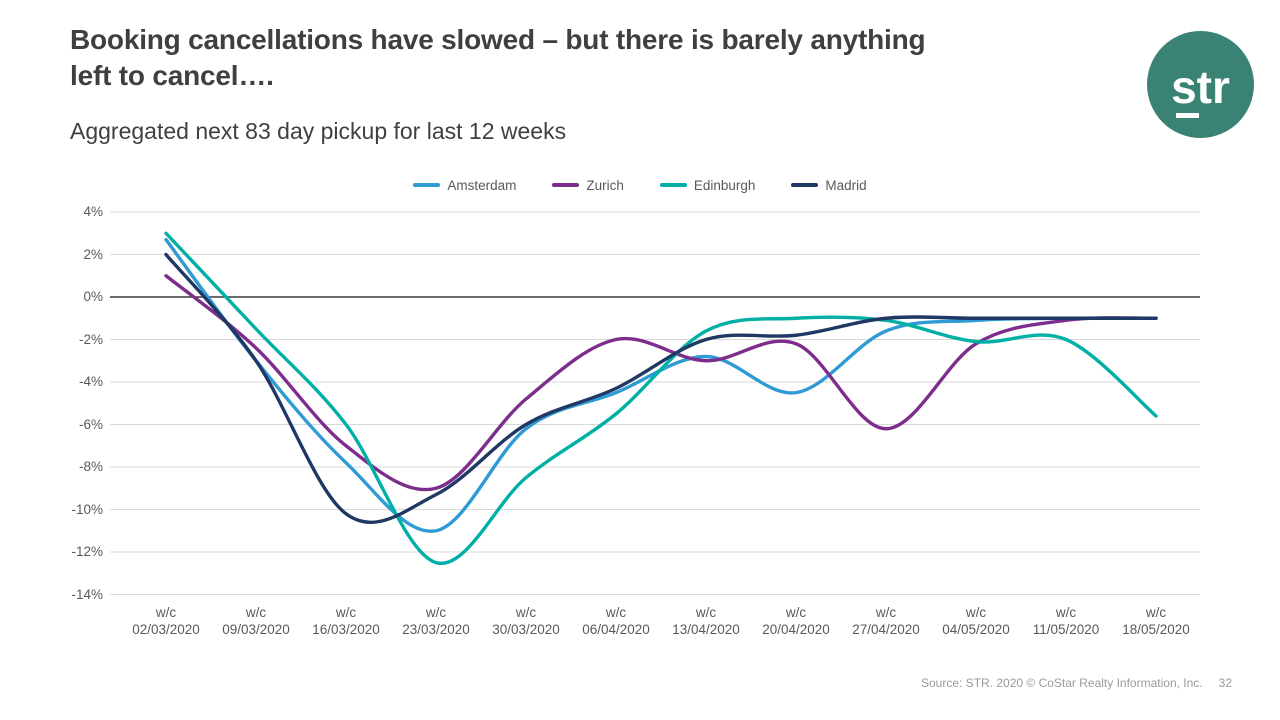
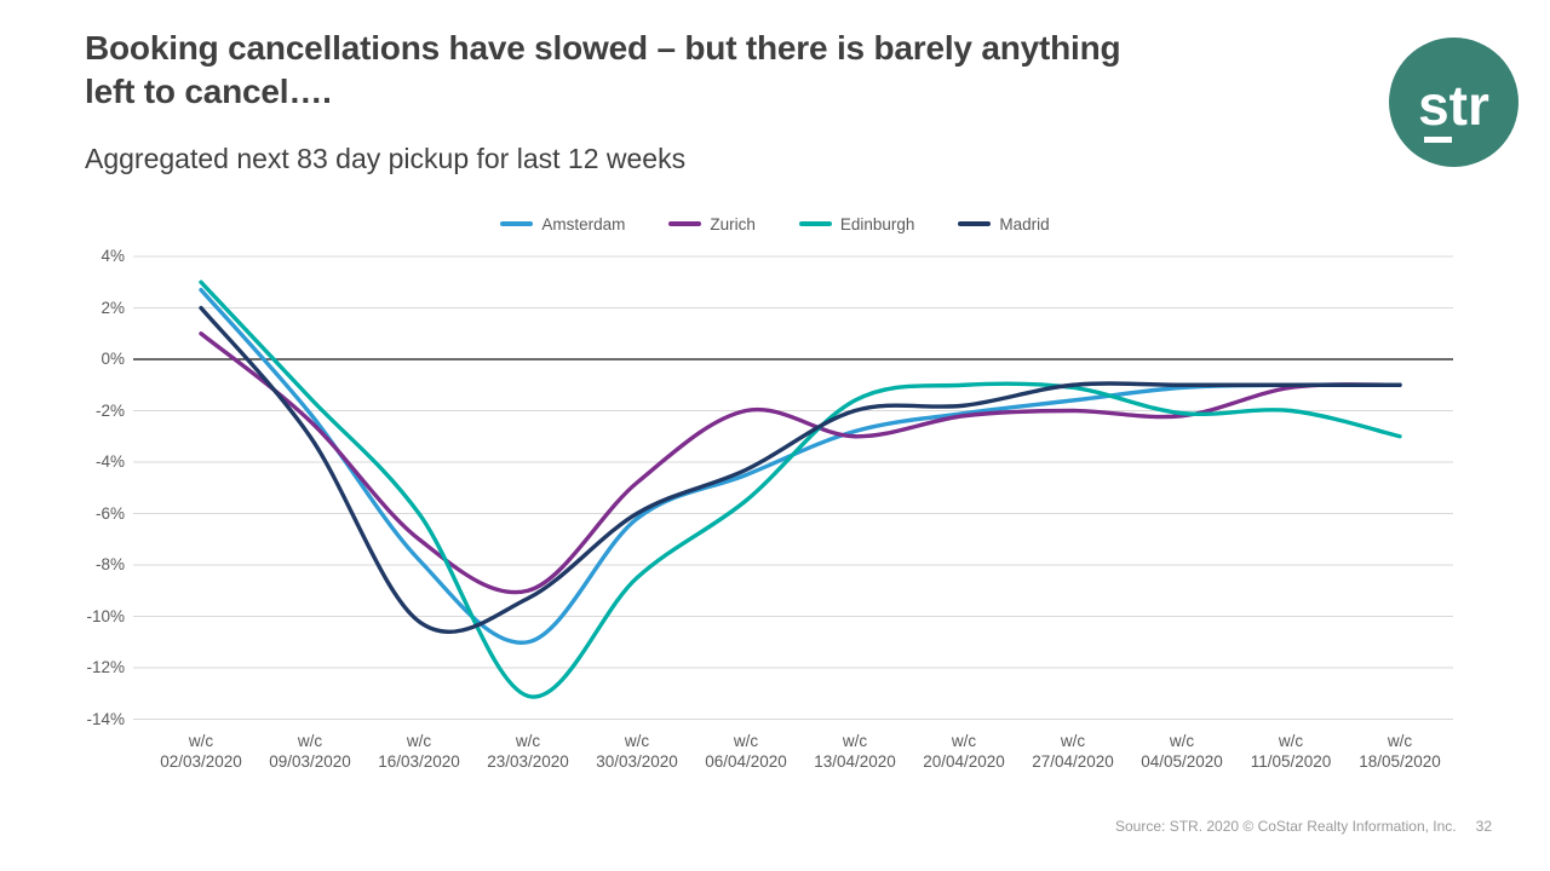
Amsterdam/09/03/2020: -3.0% -> -2.1%
Edinburgh/23/03/2020: -12.5% -> -13.1%
Amsterdam/20/04/2020: -4.5% -> -2.1%
Zurich/27/04/2020: -6.2% -> -2.0%
Edinburgh/18/05/2020: -5.6% -> -3.0%
